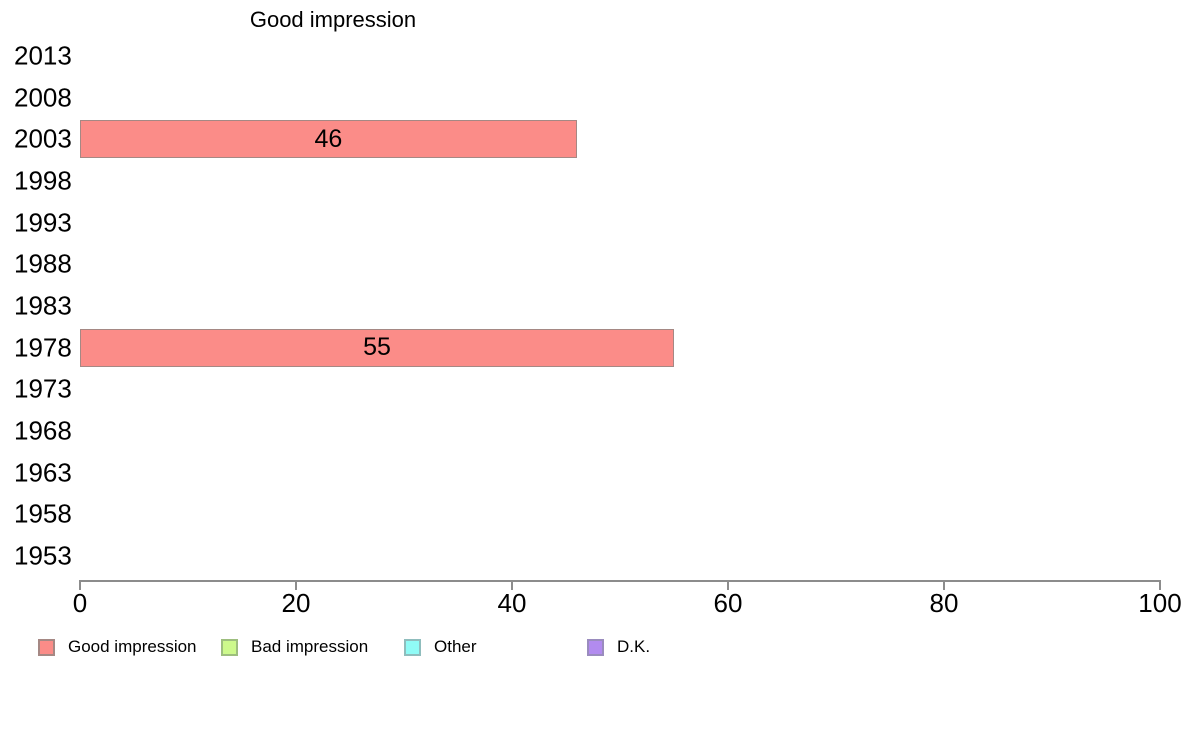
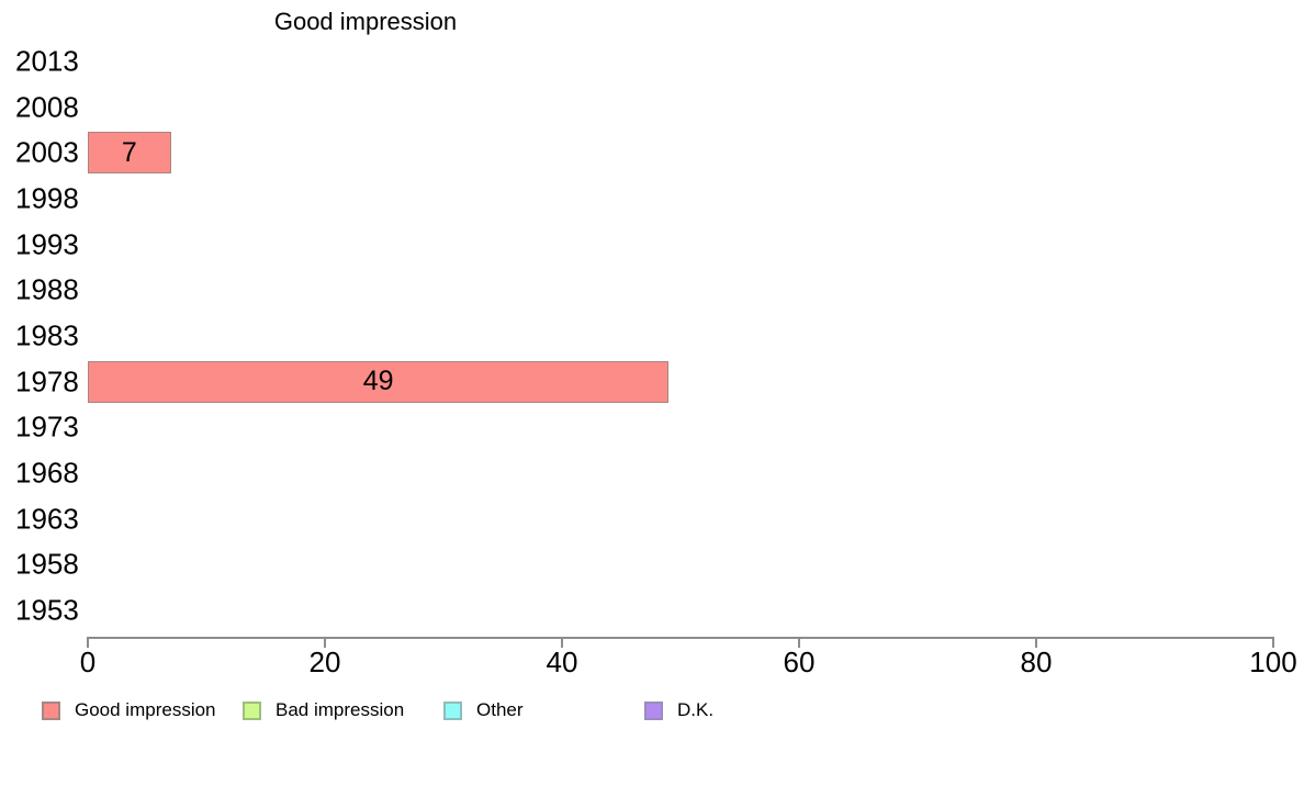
2003: 46 -> 7
1978: 55 -> 49
